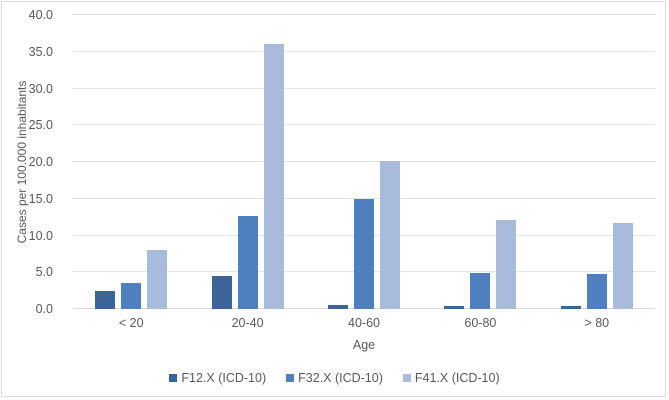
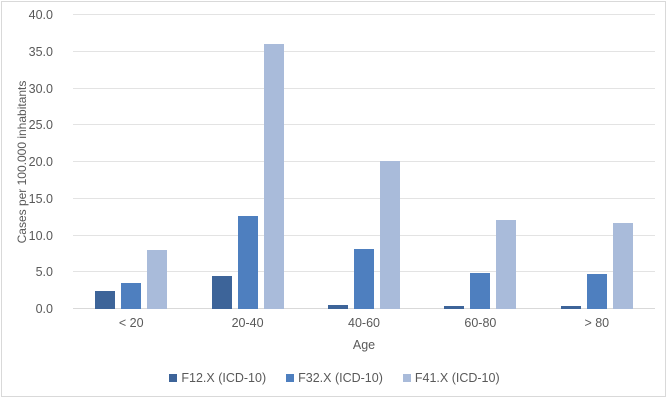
F32.X (ICD-10)/40-60: 15 -> 8
